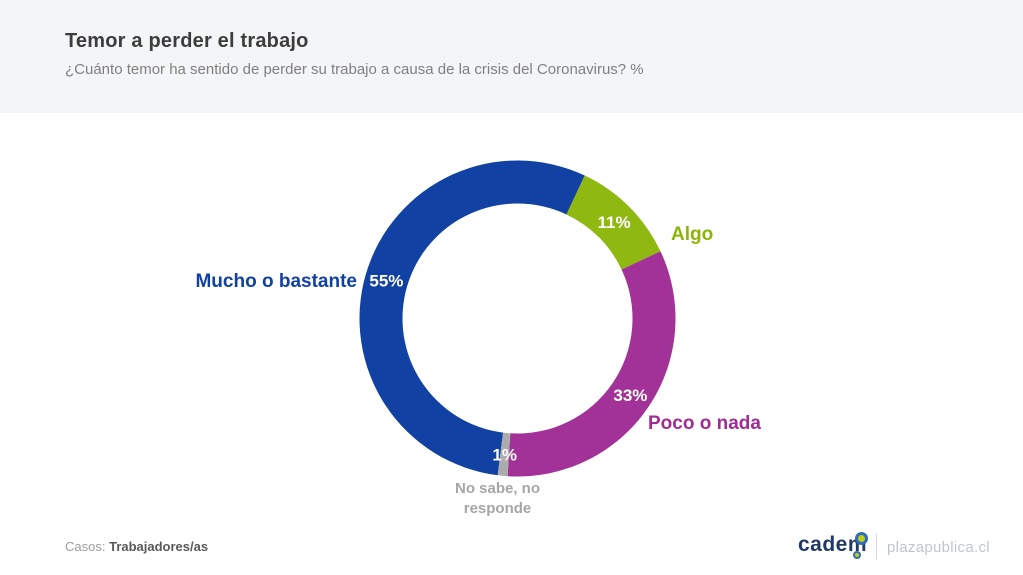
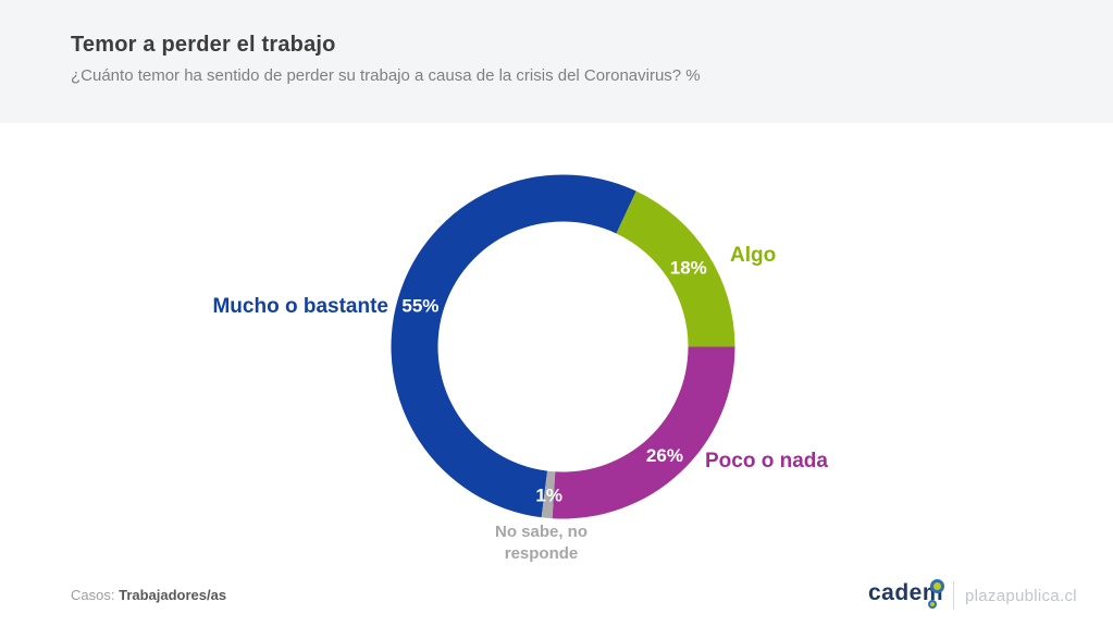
Algo: 11% -> 18%
Poco o nada: 33% -> 26%
